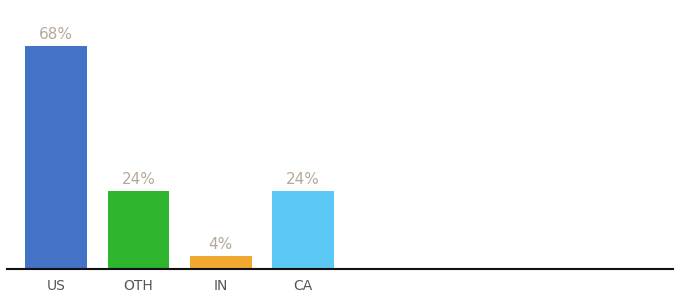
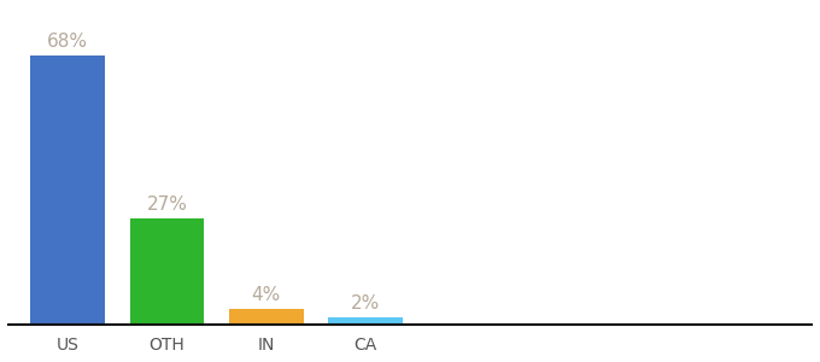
OTH: 24% -> 27%
CA: 24% -> 2%
